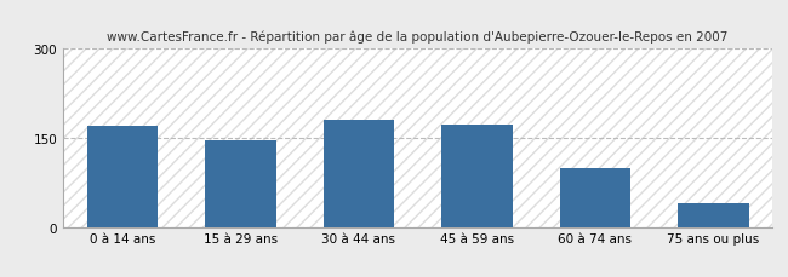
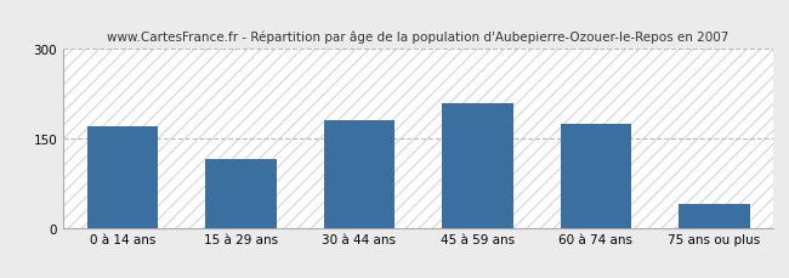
15 à 29 ans: 146 -> 115
45 à 59 ans: 172 -> 210
60 à 74 ans: 100 -> 175
